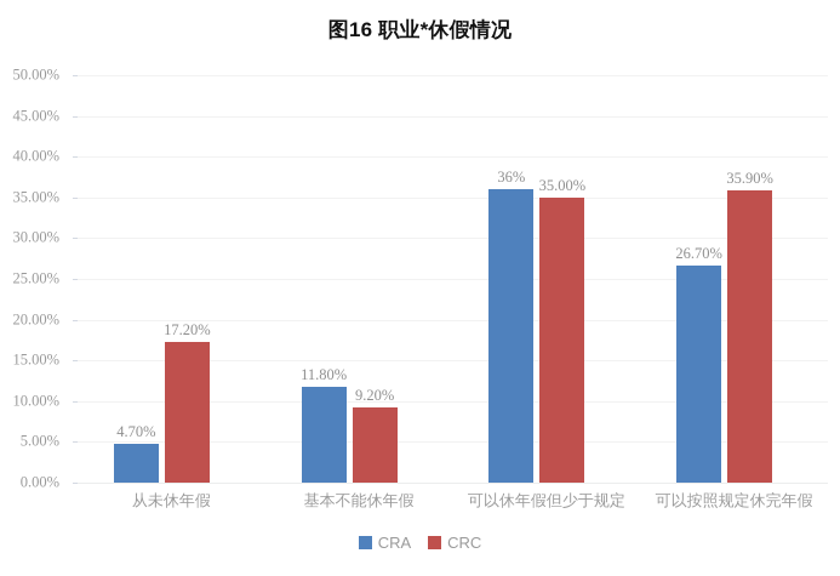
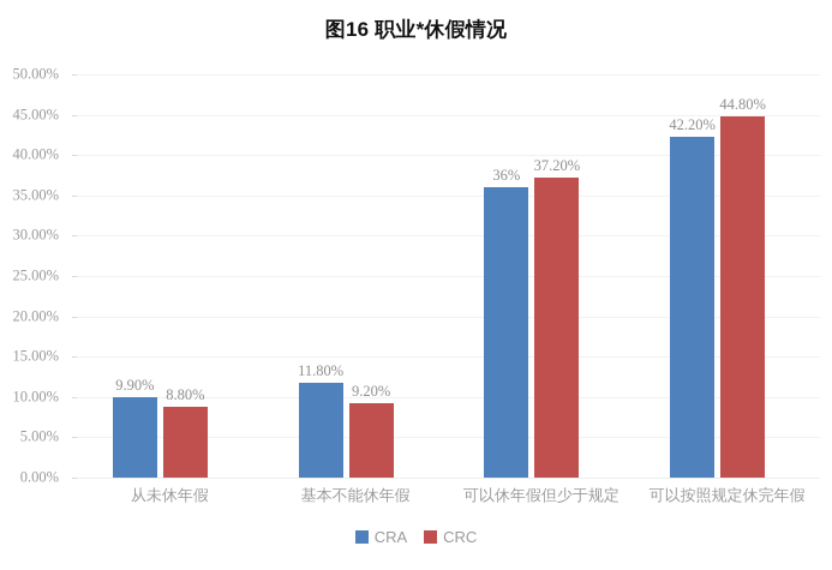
CRA/从未休年假: 4.70% -> 9.90%
CRC/从未休年假: 17.20% -> 8.80%
CRC/可以休年假但少于规定: 35.00% -> 37.20%
CRA/可以按照规定休完年假: 26.70% -> 42.20%
CRC/可以按照规定休完年假: 35.90% -> 44.80%
